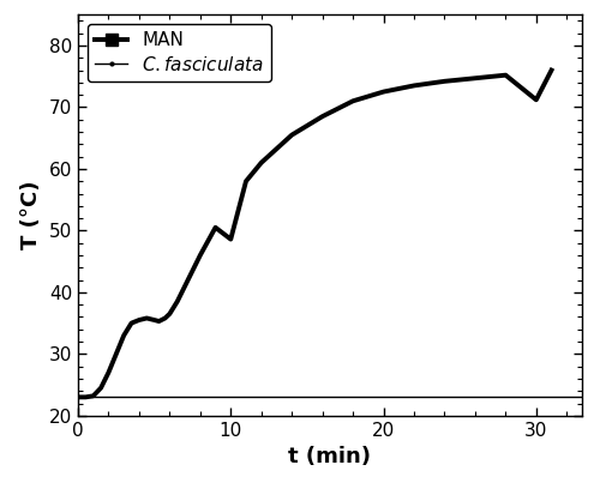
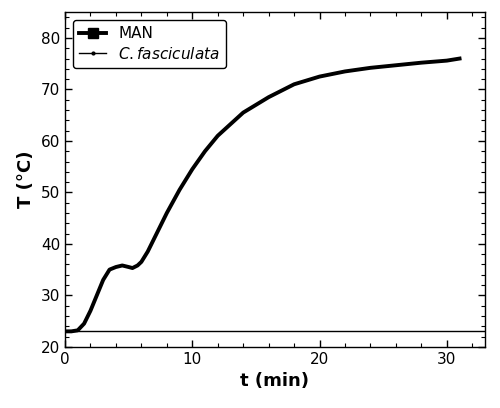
10: 48.6 -> 54.5
30: 71.2 -> 75.6
